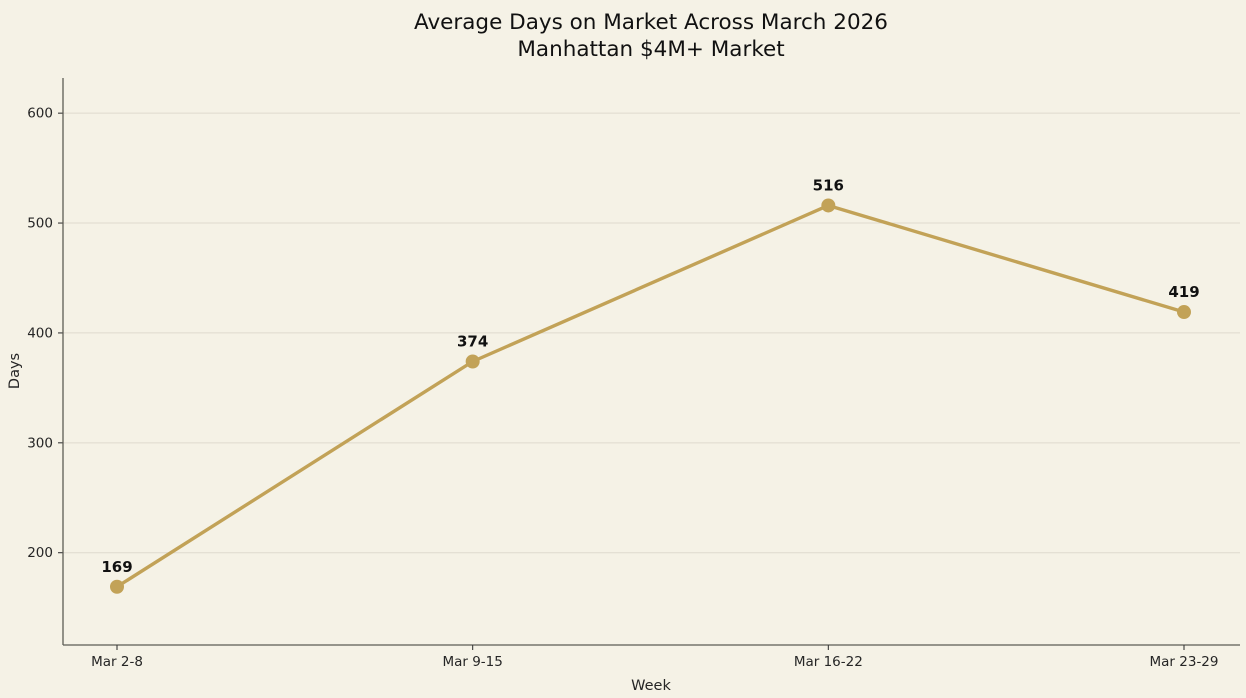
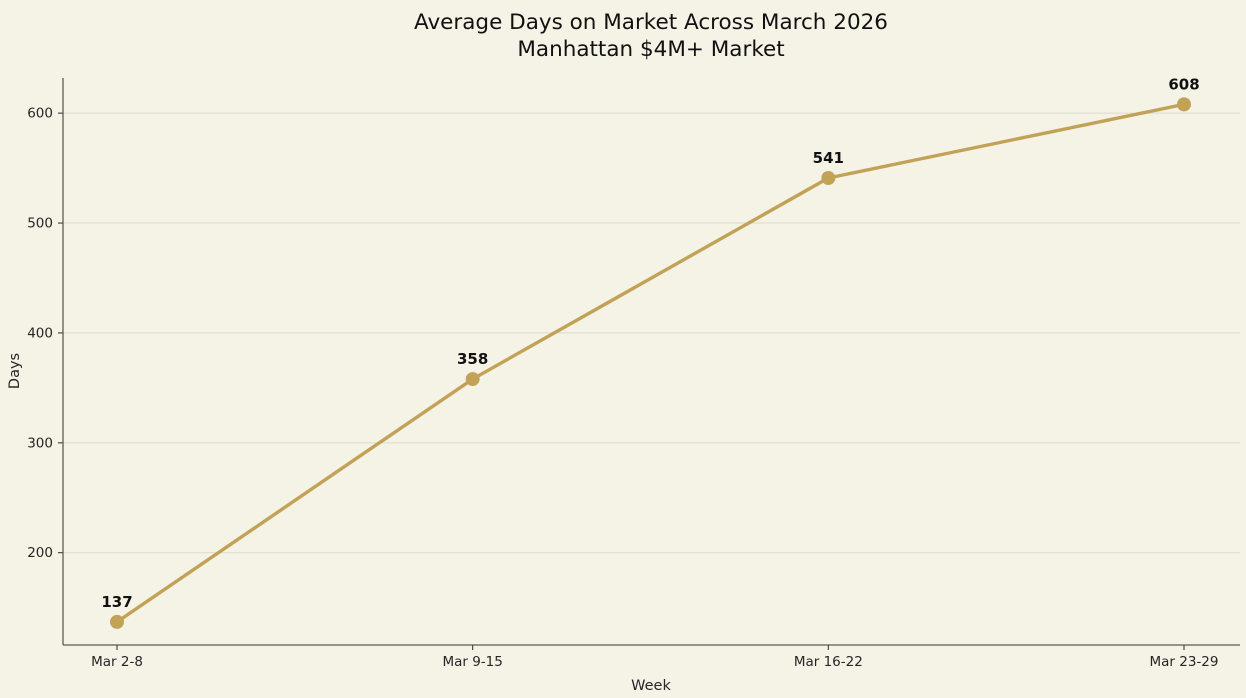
Mar 2-8: 169 -> 137
Mar 9-15: 374 -> 358
Mar 16-22: 516 -> 541
Mar 23-29: 419 -> 608
